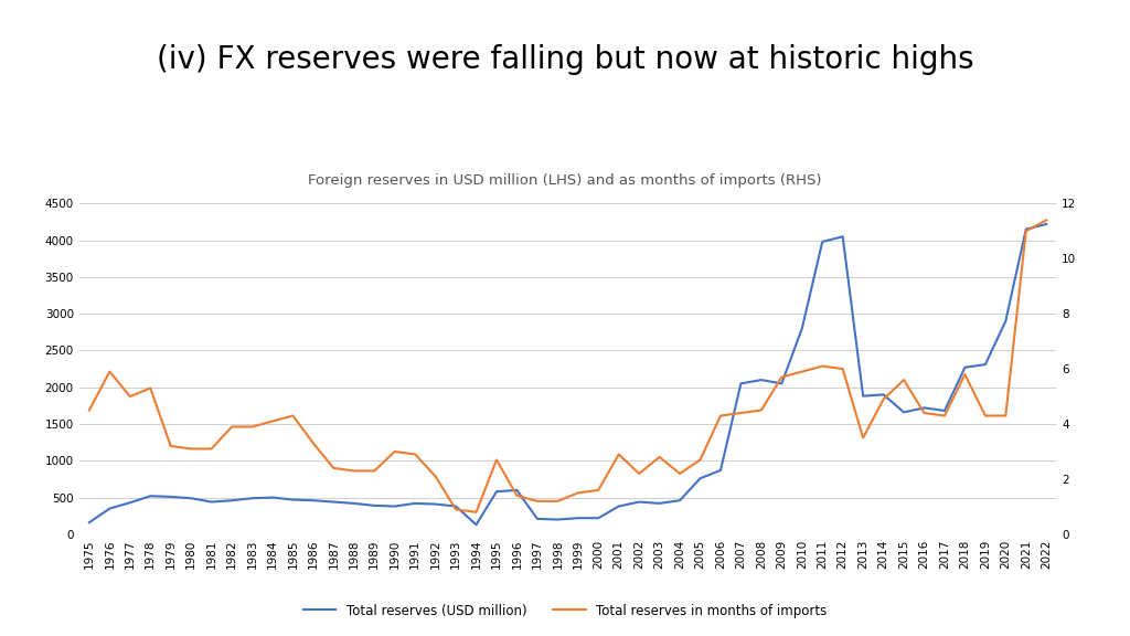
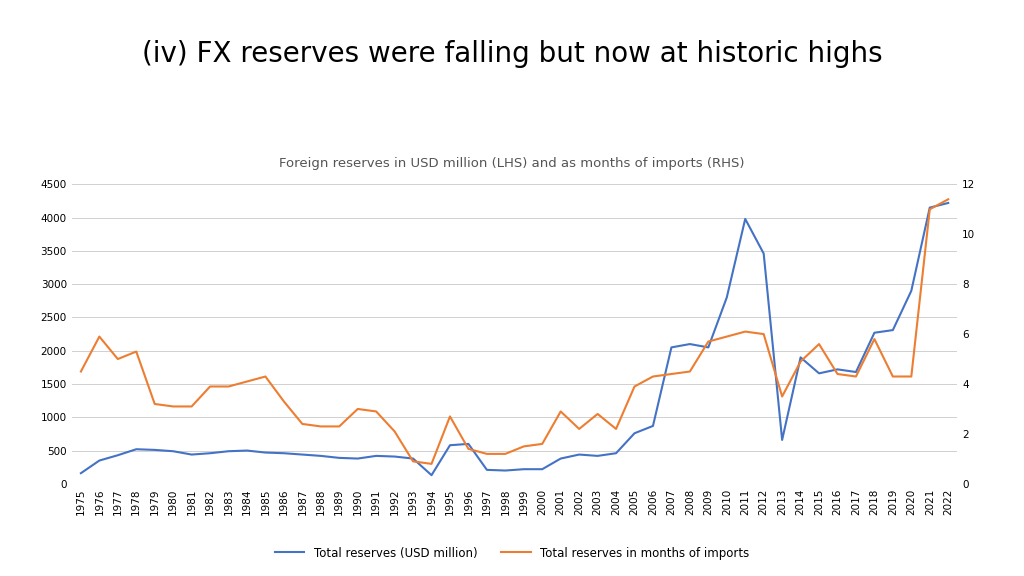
Total reserves in months of imports/2005: 2.7 -> 3.9
Total reserves (USD million)/2012: 4050 -> 3460
Total reserves (USD million)/2013: 1880 -> 660
